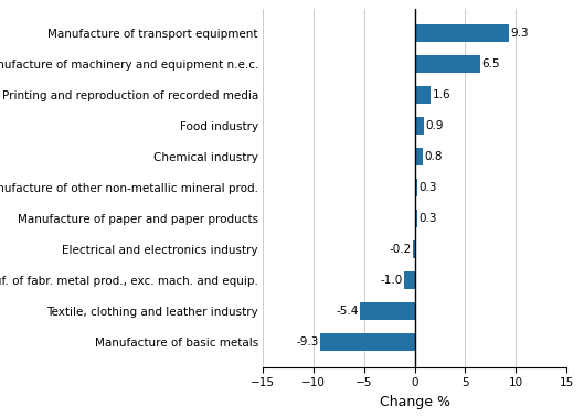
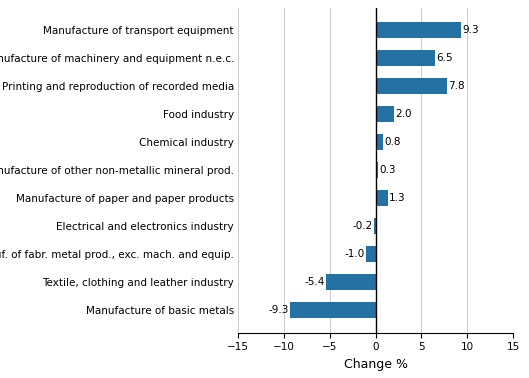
Printing and reproduction of recorded media: 1.6 -> 7.8
Food industry: 0.9 -> 2.0
Manufacture of paper and paper products: 0.3 -> 1.3
